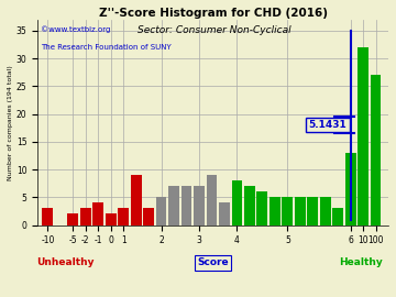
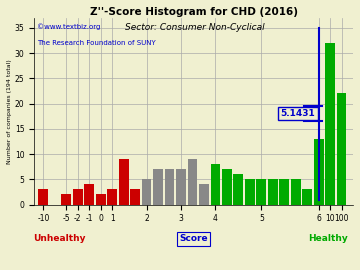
100: 27 -> 22
